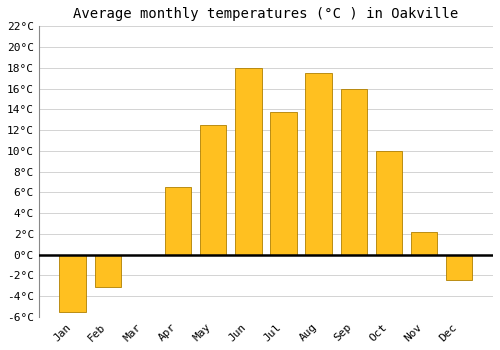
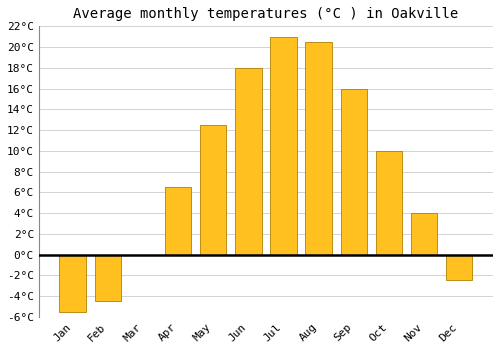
Feb: -3.1°C -> -4.5°C
Jul: 13.7°C -> 21.0°C
Aug: 17.5°C -> 20.5°C
Nov: 2.2°C -> 4.0°C
